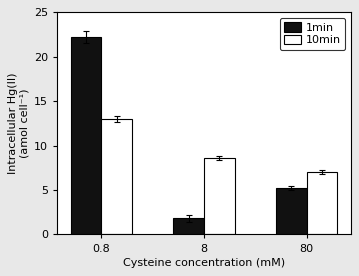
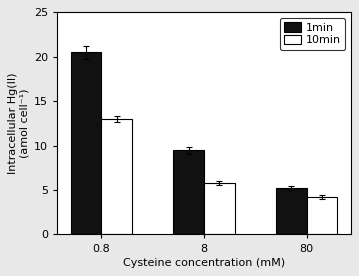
1min/0.8: 22.2 -> 20.5
1min/8: 1.8 -> 9.5
10min/8: 8.6 -> 5.8
10min/80: 7.0 -> 4.2
